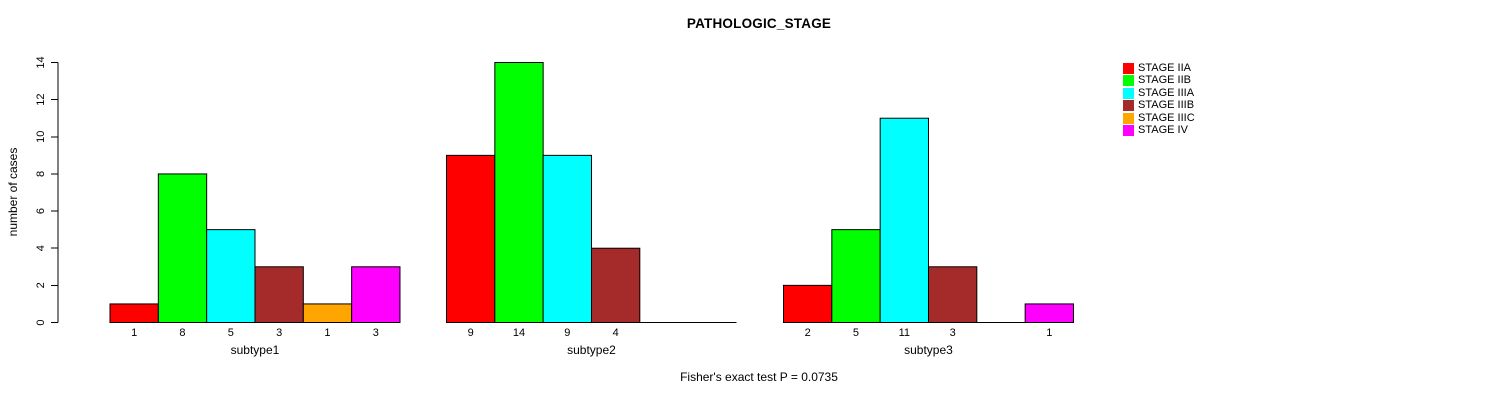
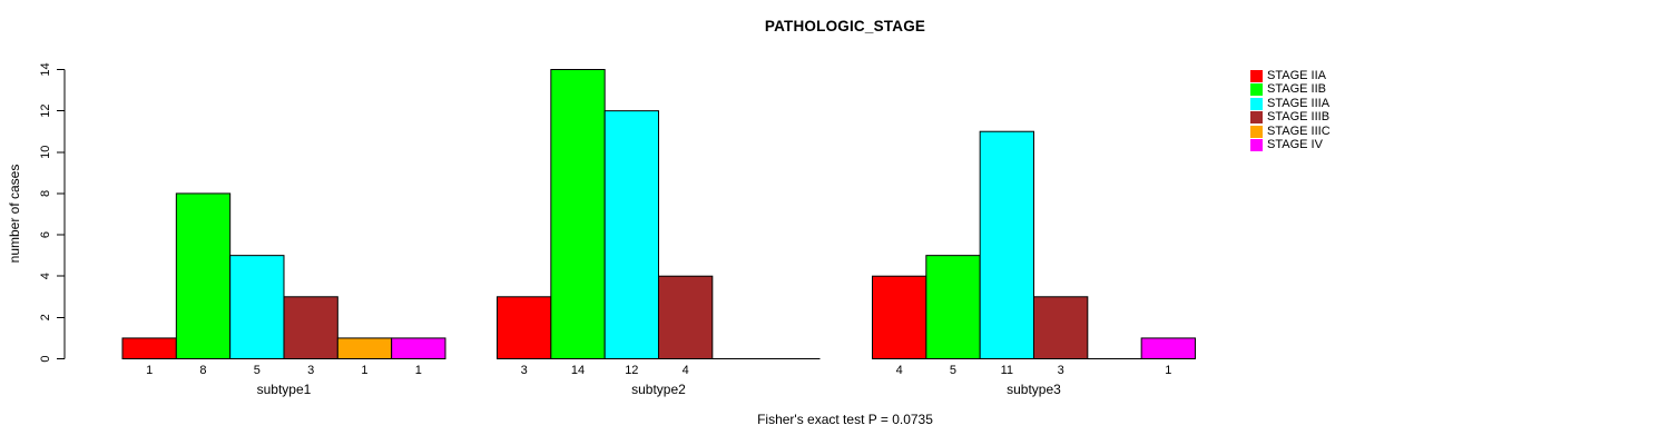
STAGE IV/subtype1: 3 -> 1
STAGE IIA/subtype2: 9 -> 3
STAGE IIIA/subtype2: 9 -> 12
STAGE IIA/subtype3: 2 -> 4
